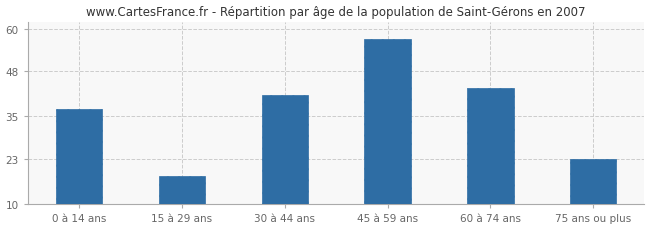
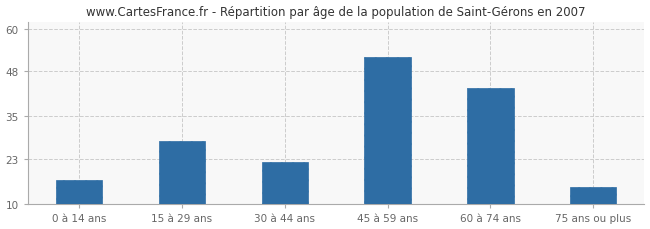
0 à 14 ans: 37 -> 17
15 à 29 ans: 18 -> 28
30 à 44 ans: 41 -> 22
45 à 59 ans: 57 -> 52
75 ans ou plus: 23 -> 15
